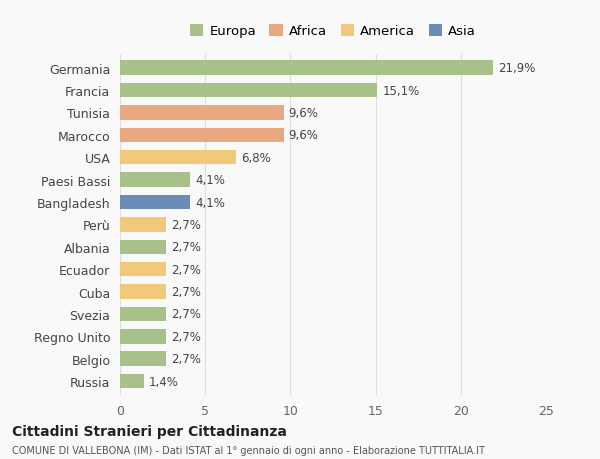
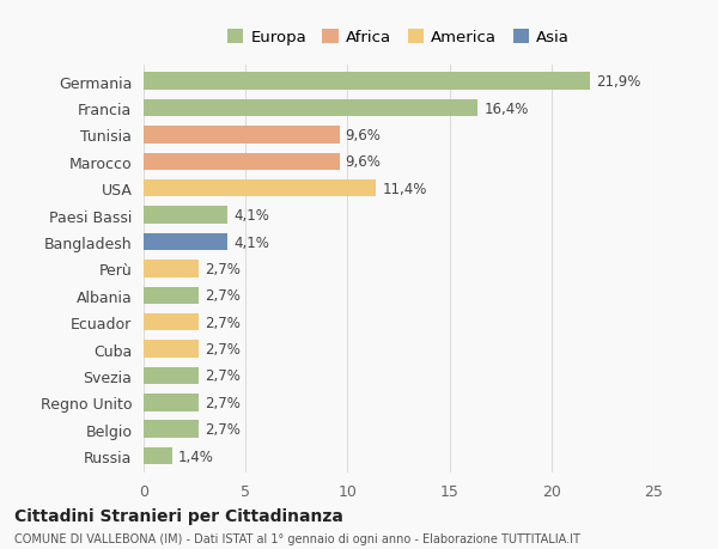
Francia: 15,1% -> 16,4%
USA: 6,8% -> 11,4%
